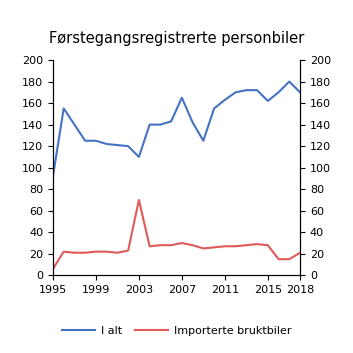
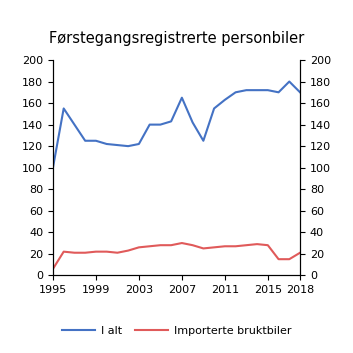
I alt/1995: 92 -> 100
I alt/2003: 110 -> 122
Importerte bruktbiler/2003: 70 -> 26
I alt/2015: 162 -> 172
